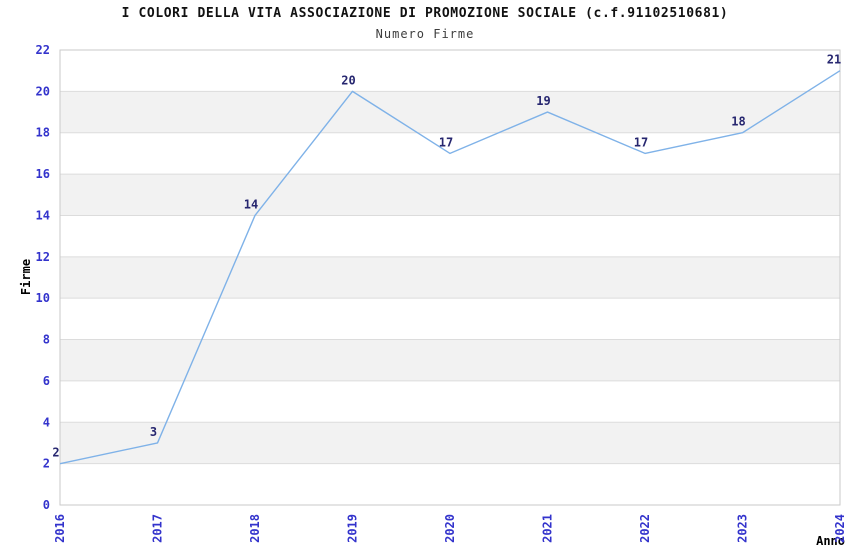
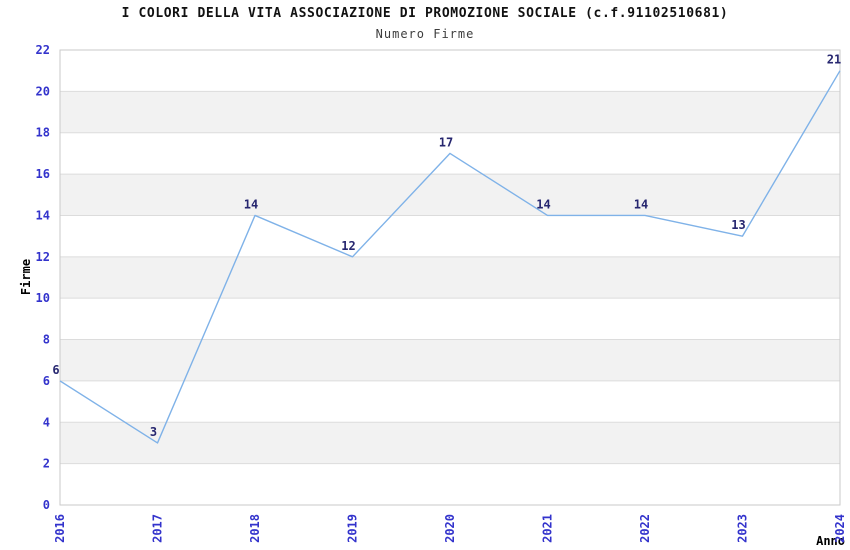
2016: 2 -> 6
2019: 20 -> 12
2021: 19 -> 14
2022: 17 -> 14
2023: 18 -> 13
